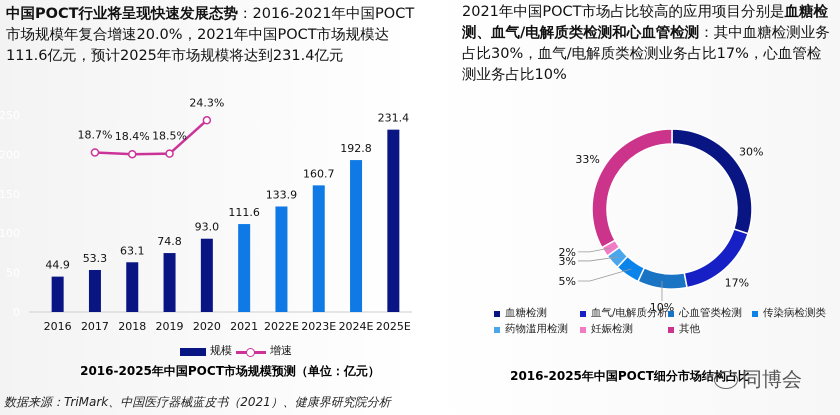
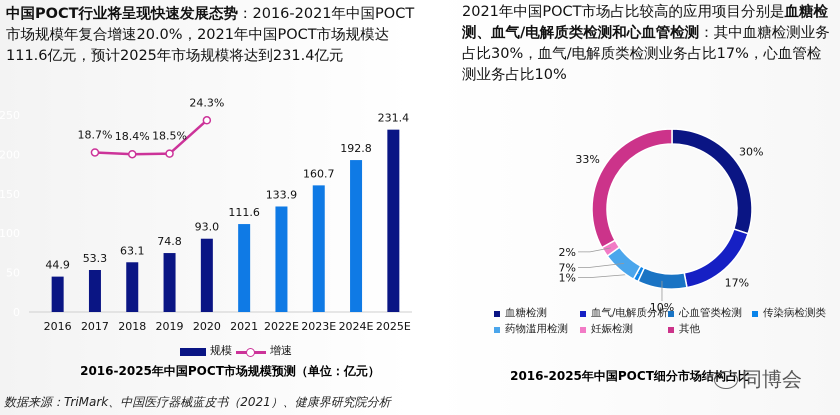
2016-2025年中国POCT细分市场结构占比/传染病检测类: 5% -> 1%
2016-2025年中国POCT细分市场结构占比/药物滥用检测: 3% -> 7%
